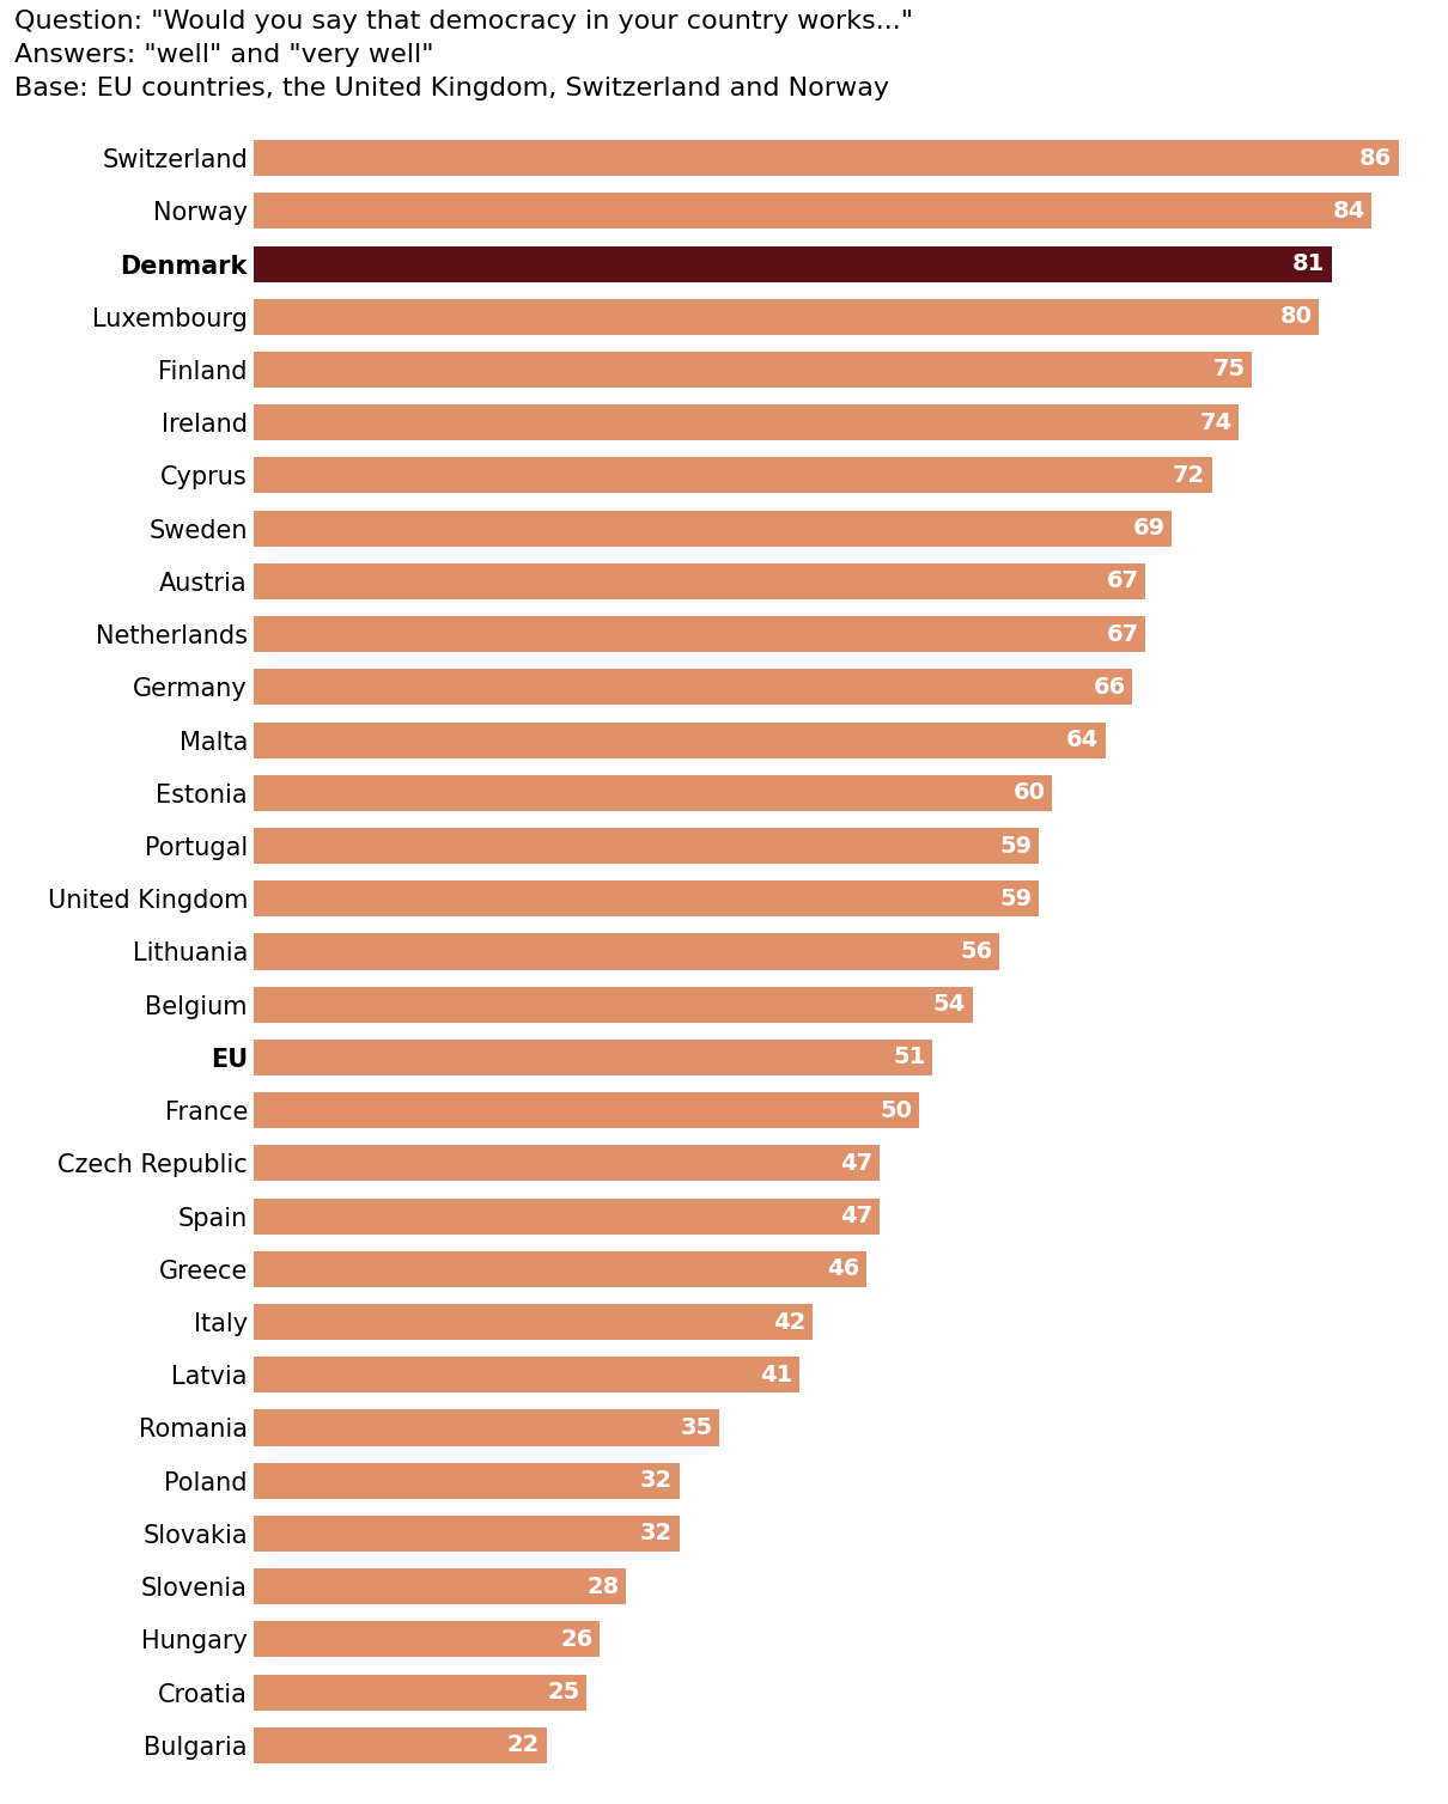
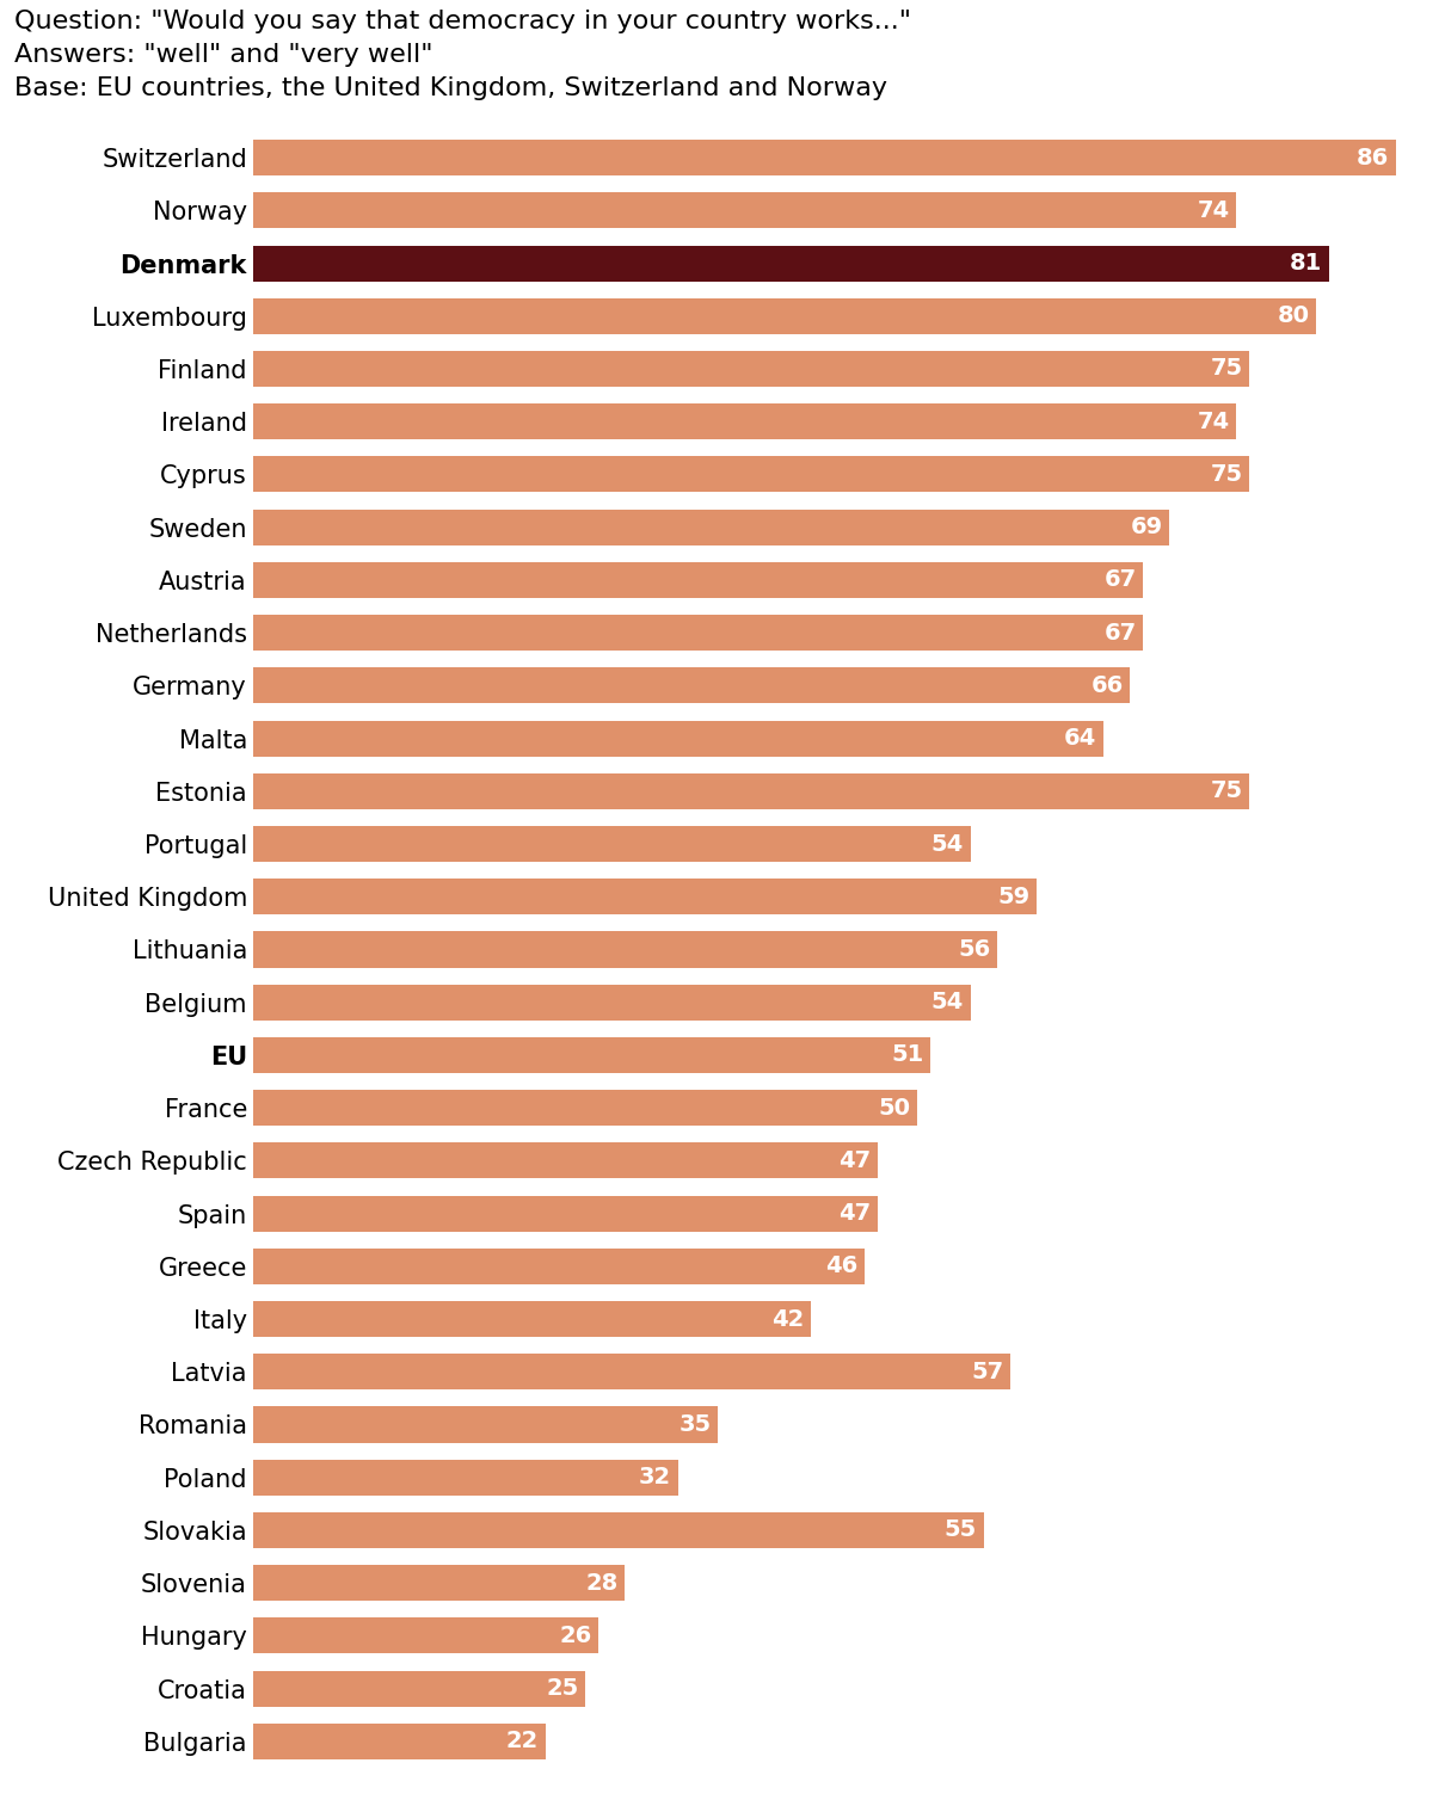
Norway: 84 -> 74
Cyprus: 72 -> 75
Estonia: 60 -> 75
Portugal: 59 -> 54
Latvia: 41 -> 57
Slovakia: 32 -> 55
